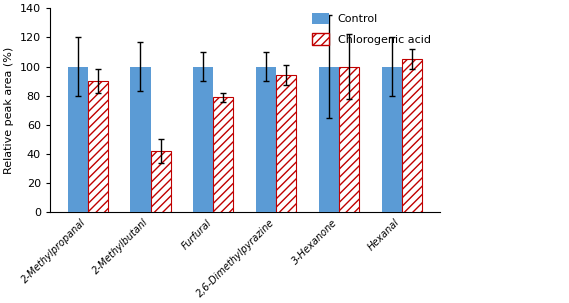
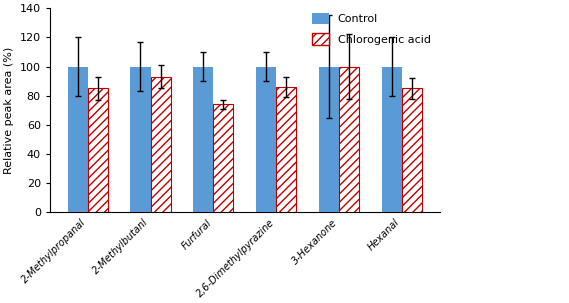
Chlorogenic acid/2-Methylpropanal: 90 -> 85
Chlorogenic acid/2-Methylbutanl: 42 -> 93
Chlorogenic acid/Furfural: 79 -> 74
Chlorogenic acid/2,6-Dimethylpyrazine: 94 -> 86
Chlorogenic acid/Hexanal: 105 -> 85
